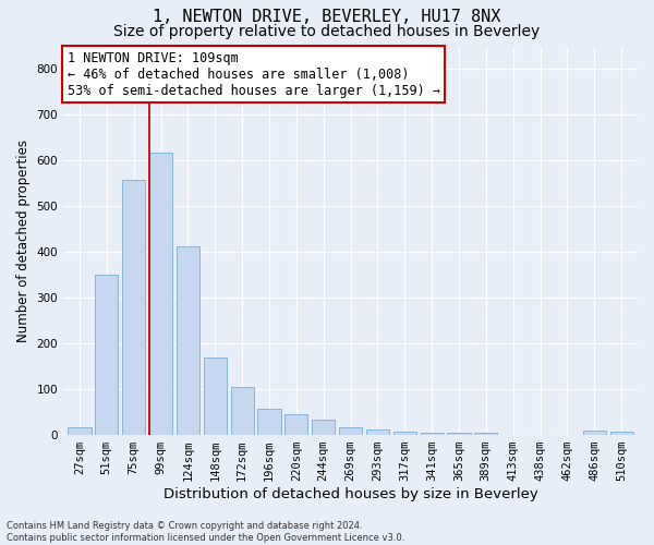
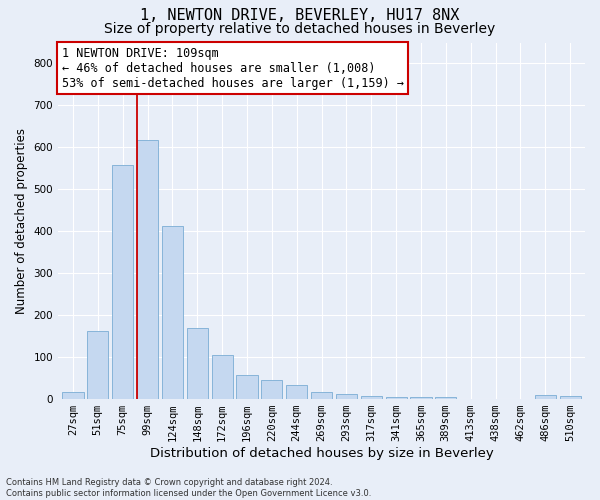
51sqm: 350 -> 163
